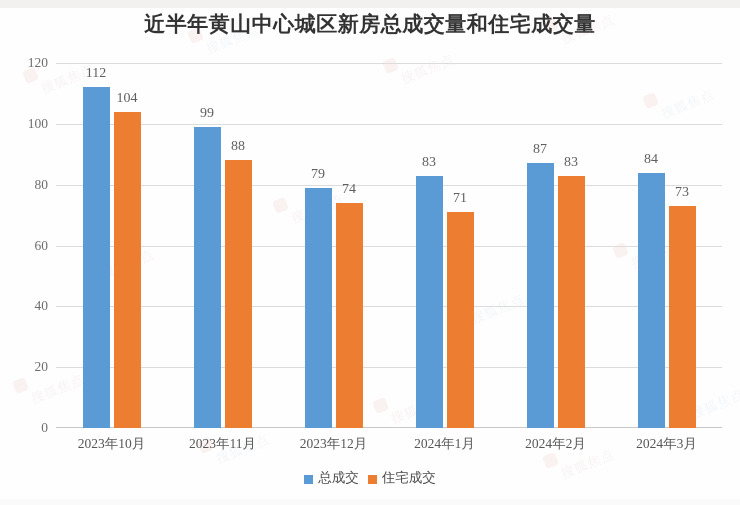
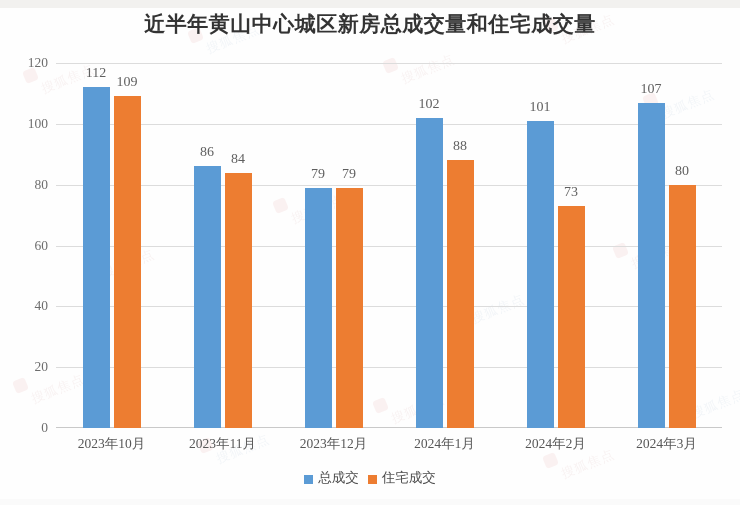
住宅成交/2023年10月: 104 -> 109
总成交/2023年11月: 99 -> 86
住宅成交/2023年11月: 88 -> 84
住宅成交/2023年12月: 74 -> 79
总成交/2024年1月: 83 -> 102
住宅成交/2024年1月: 71 -> 88
总成交/2024年2月: 87 -> 101
住宅成交/2024年2月: 83 -> 73
总成交/2024年3月: 84 -> 107
住宅成交/2024年3月: 73 -> 80
